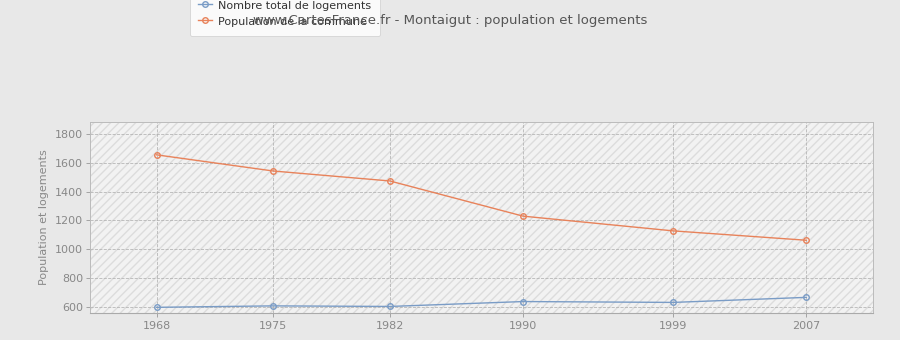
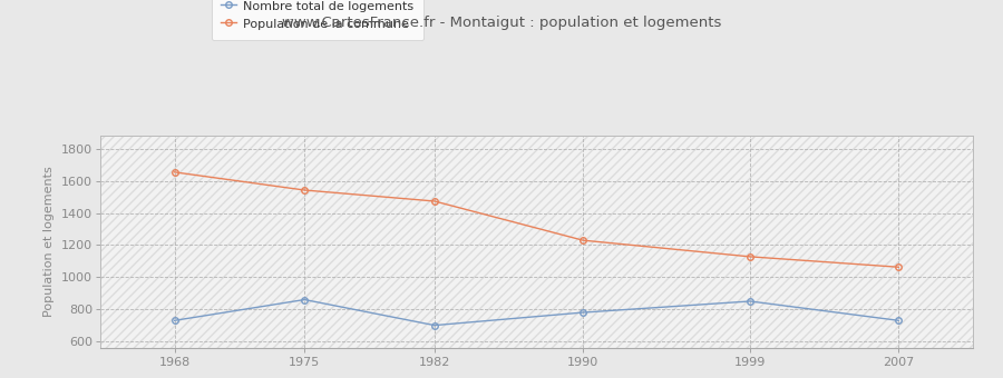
Nombre total de logements/1968: 600 -> 730
Nombre total de logements/1975: 610 -> 860
Nombre total de logements/1982: 600 -> 700
Nombre total de logements/1990: 640 -> 780
Nombre total de logements/1999: 630 -> 850
Nombre total de logements/2007: 670 -> 730
